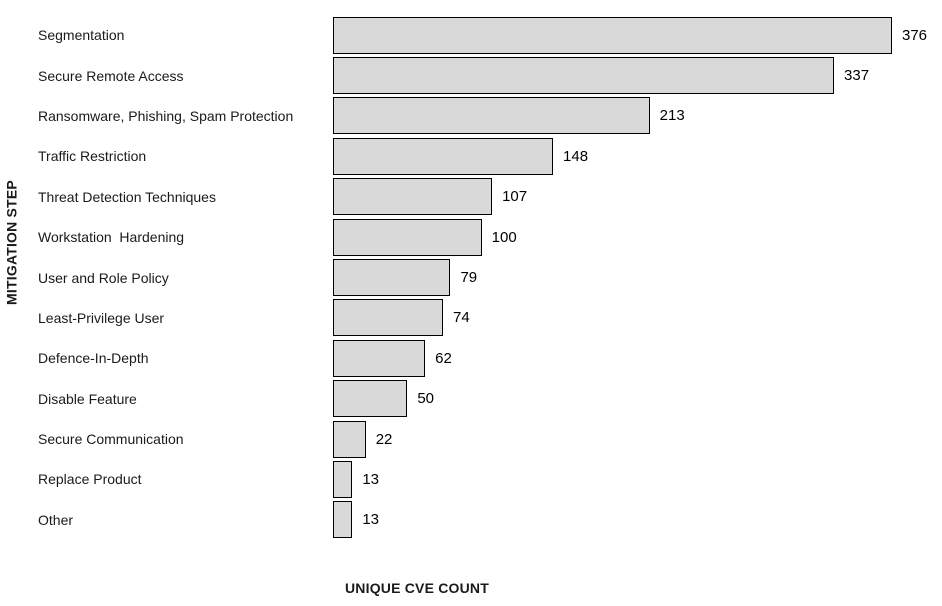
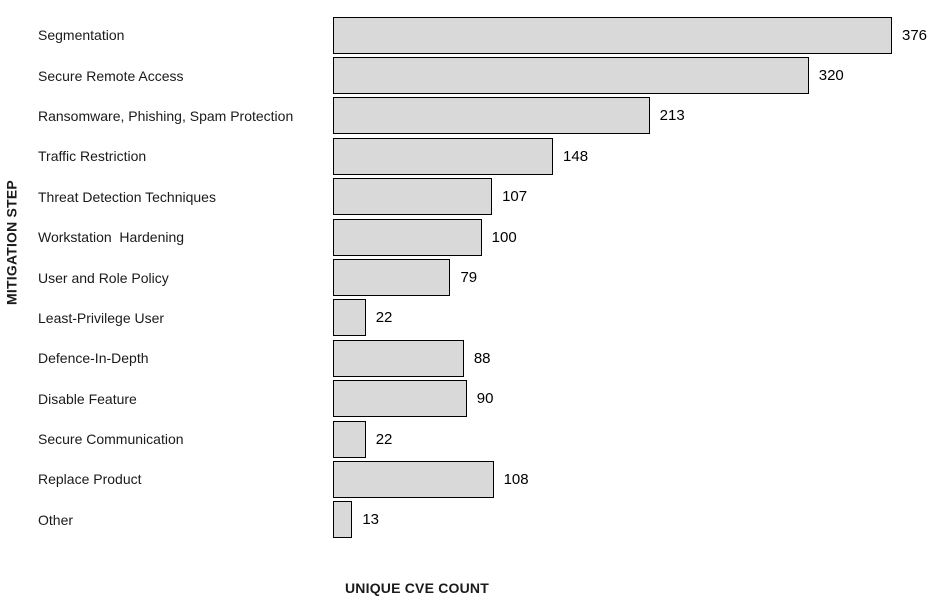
Secure Remote Access: 337 -> 320
Least-Privilege User: 74 -> 22
Defence-In-Depth: 62 -> 88
Disable Feature: 50 -> 90
Replace Product: 13 -> 108
